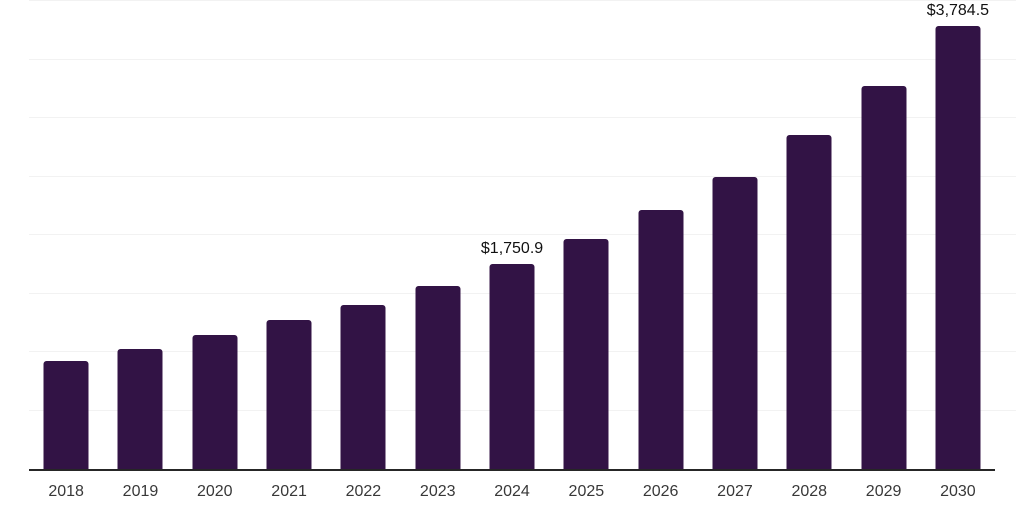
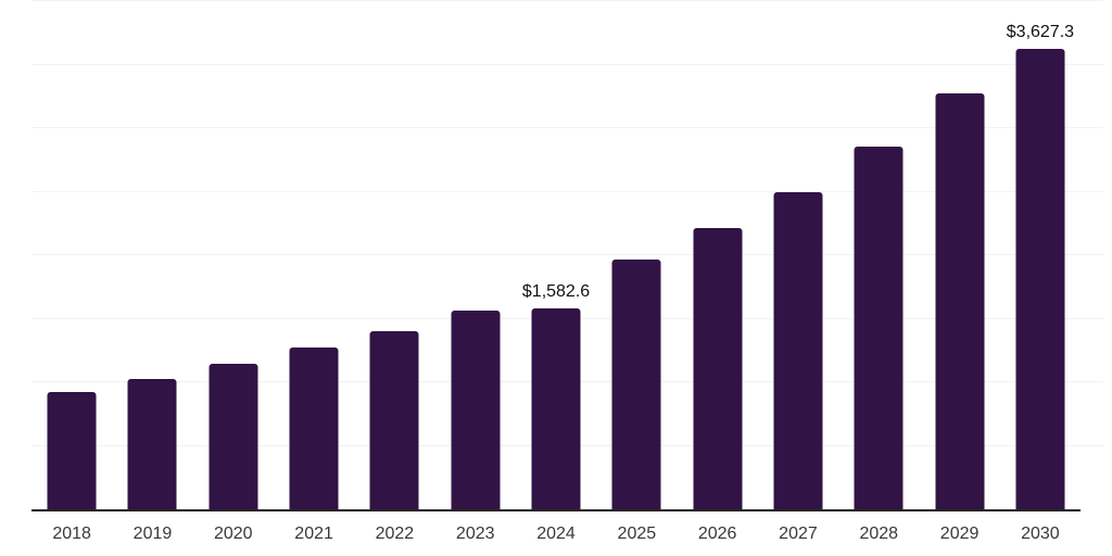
2024: $1,750.9 -> $1,582.6
2030: $3,784.5 -> $3,627.3
